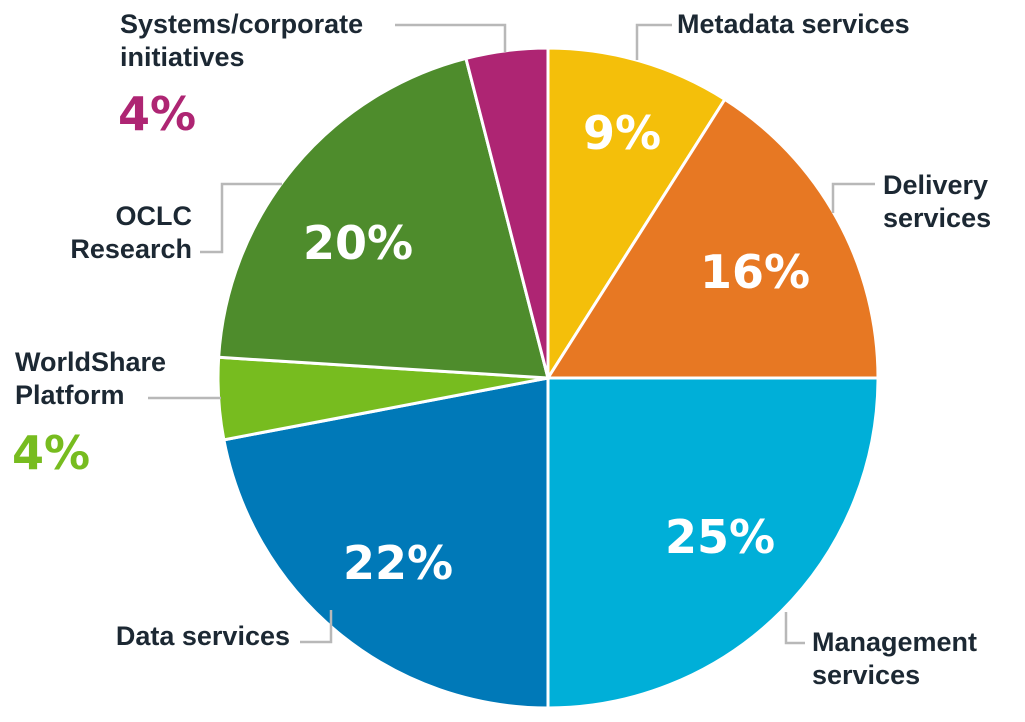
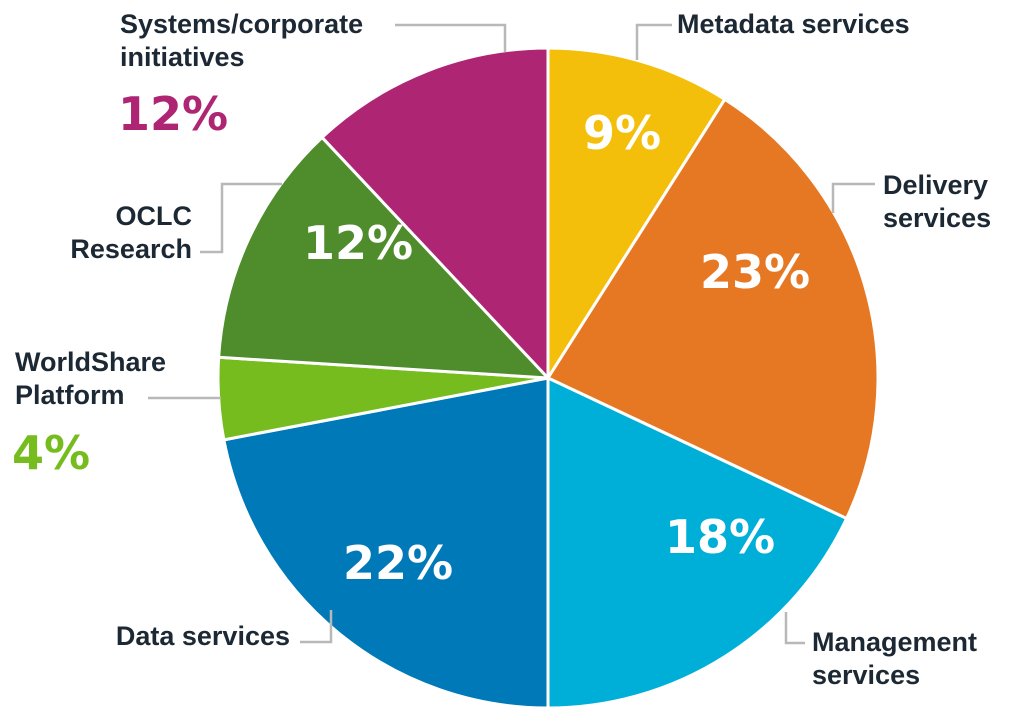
Delivery services: 16% -> 23%
Management services: 25% -> 18%
OCLC Research: 20% -> 12%
Systems/corporate initiatives: 4% -> 12%
